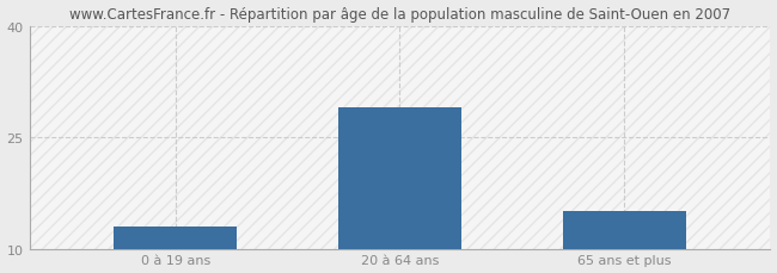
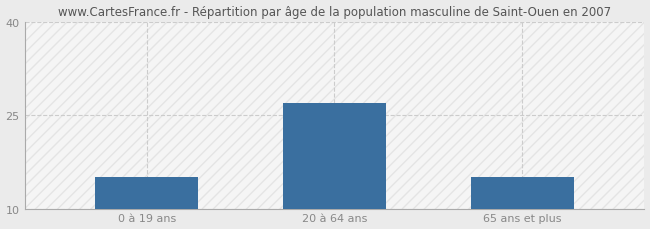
0 à 19 ans: 13 -> 15
20 à 64 ans: 29 -> 27
